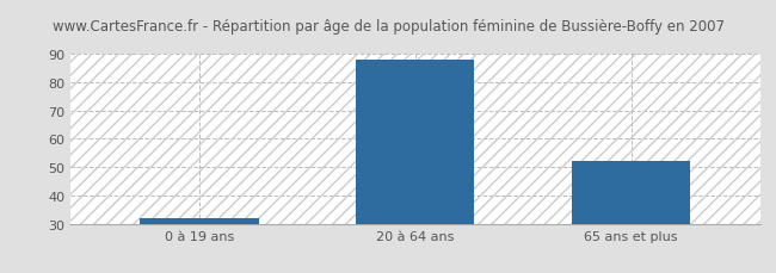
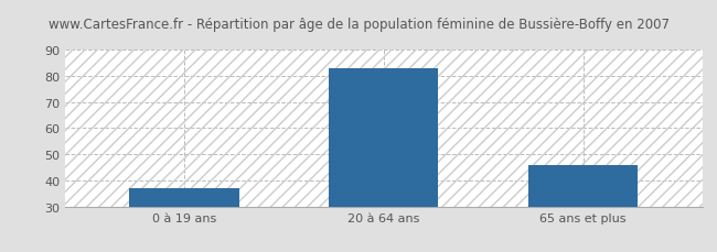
0 à 19 ans: 32 -> 37
20 à 64 ans: 88 -> 83
65 ans et plus: 52 -> 46
